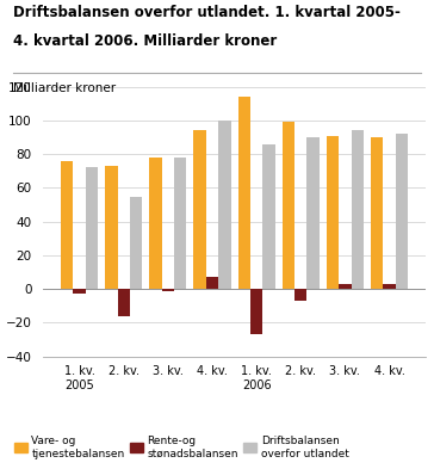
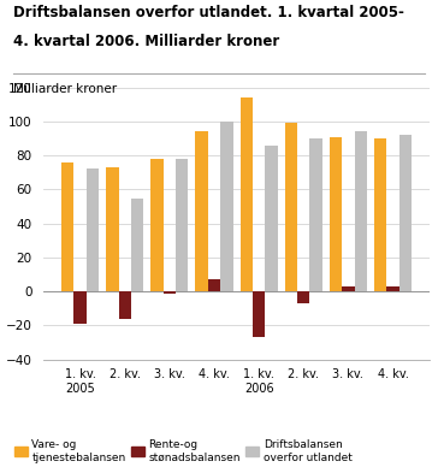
Rente-og stønadsbalansen/1. kv. 2005: -3 -> -19
